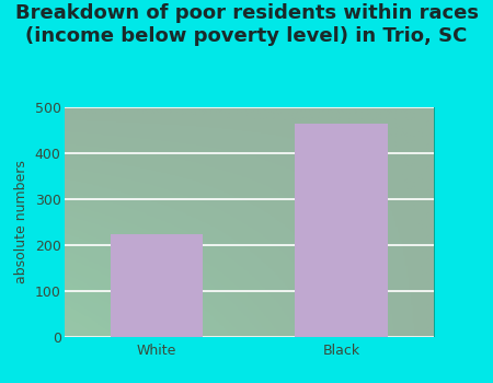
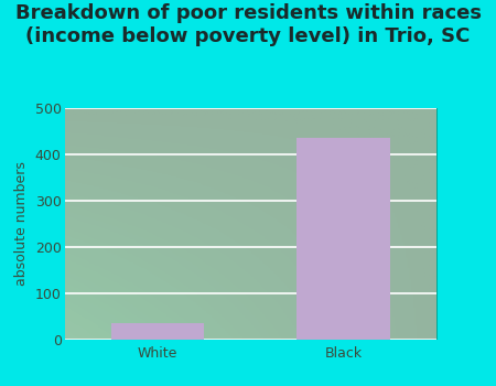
White: 225 -> 35
Black: 465 -> 435
